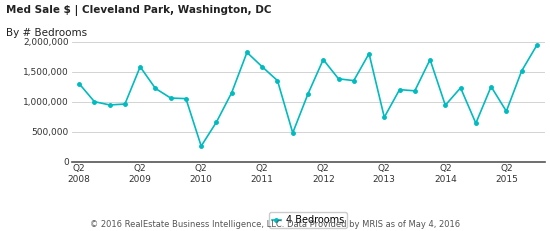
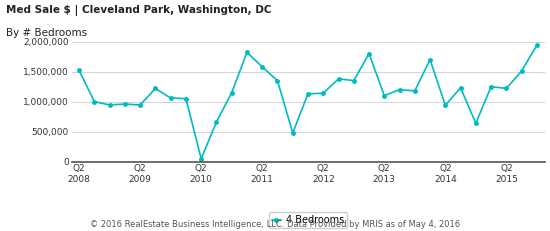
Q2 2008: 1,300,000 -> 1,520,000
Q2 2009: 1,580,000 -> 940,000
Q2 2010: 260,000 -> 50,000
Q2 2012: 1,700,000 -> 1,140,000
Q2 2013: 740,000 -> 1,100,000
Q2 2015: 840,000 -> 1,220,000
